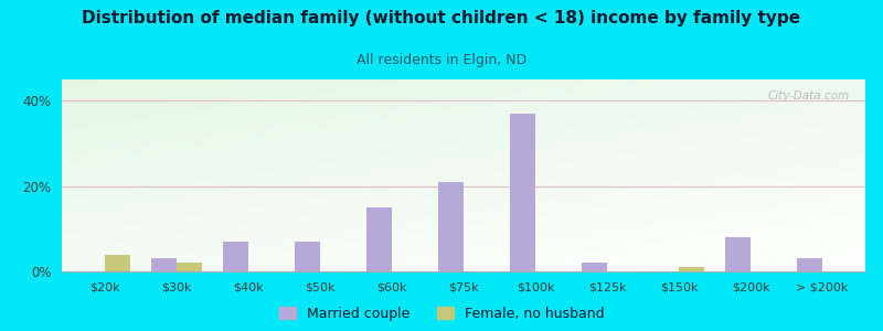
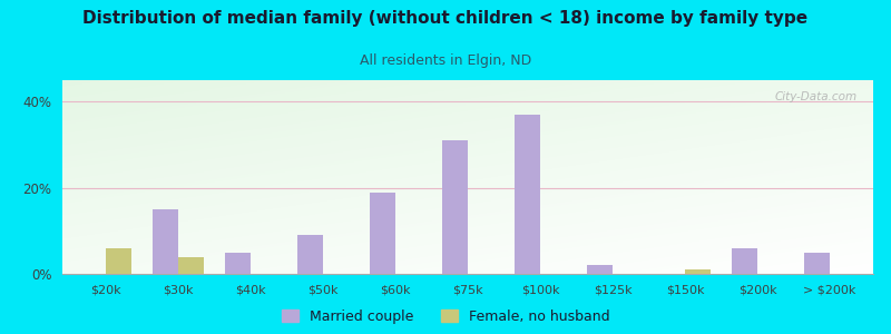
Female, no husband/$20k: 4% -> 6%
Married couple/$30k: 3% -> 15%
Female, no husband/$30k: 2% -> 4%
Married couple/$40k: 7% -> 5%
Married couple/$50k: 7% -> 9%
Married couple/$60k: 15% -> 19%
Married couple/$75k: 21% -> 31%
Married couple/$200k: 8% -> 6%
Married couple/> $200k: 3% -> 5%
